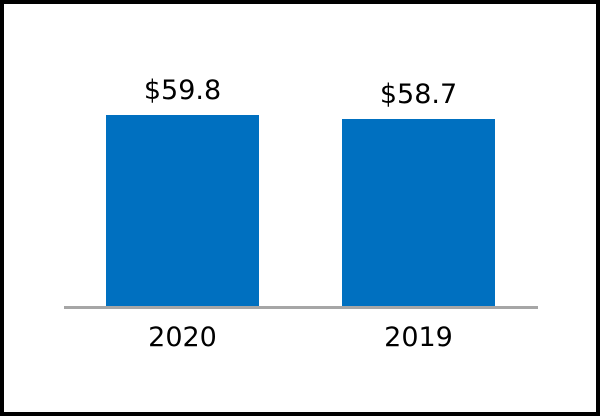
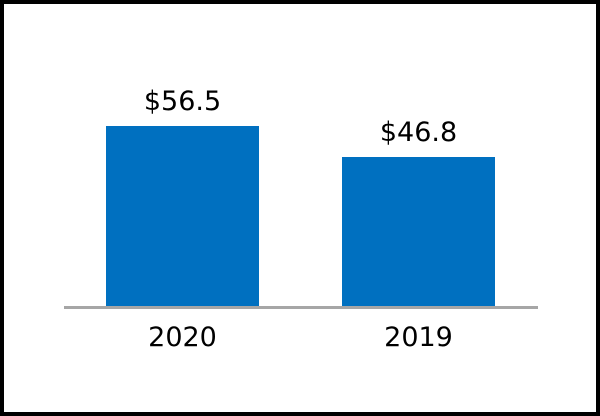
2020: $59.8 -> $56.5
2019: $58.7 -> $46.8
